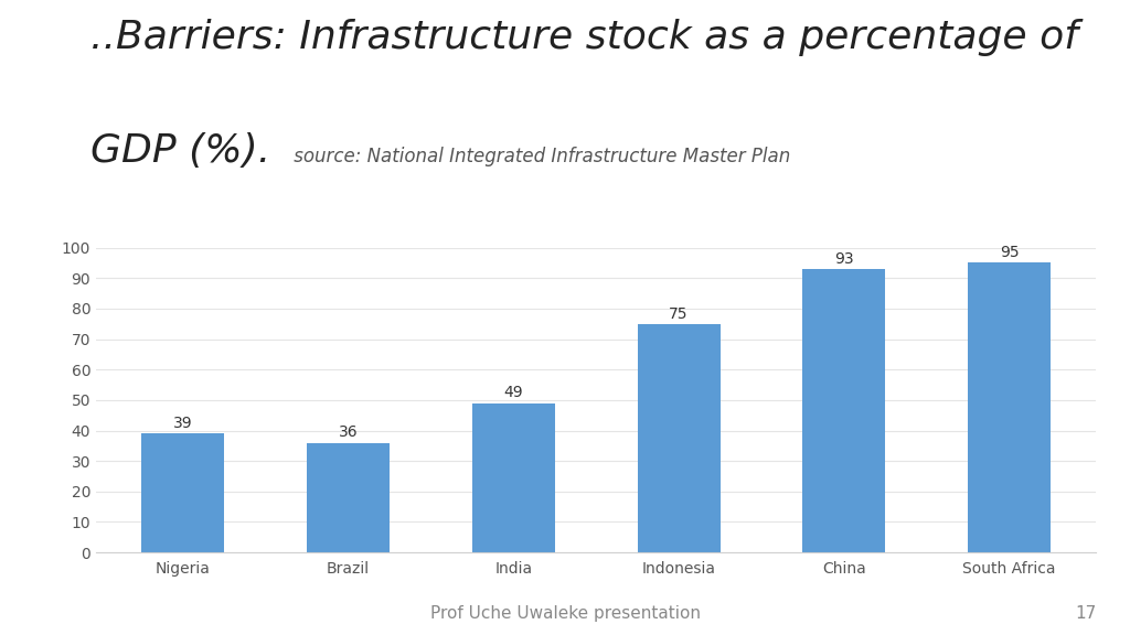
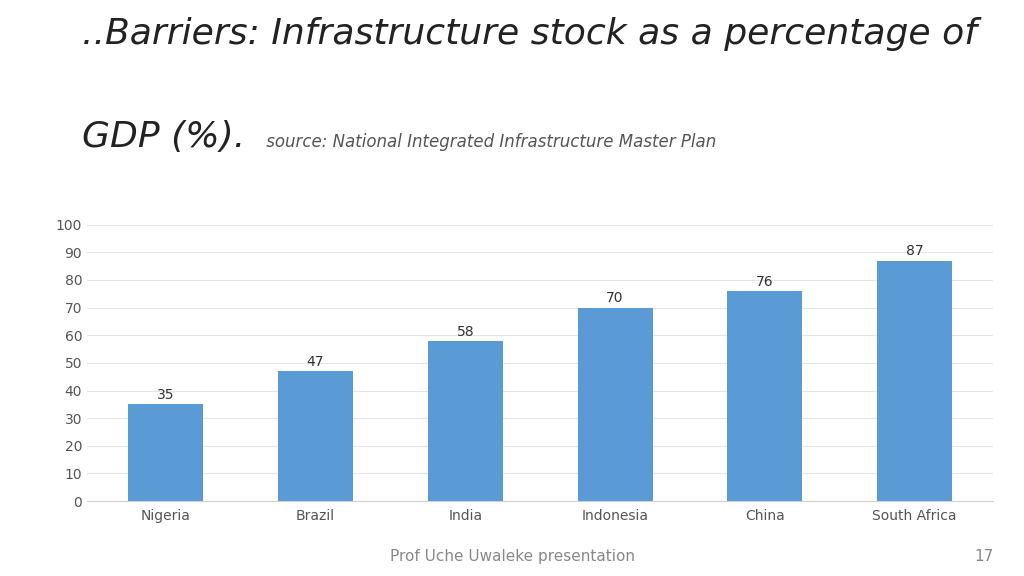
Nigeria: 39 -> 35
Brazil: 36 -> 47
India: 49 -> 58
Indonesia: 75 -> 70
China: 93 -> 76
South Africa: 95 -> 87
